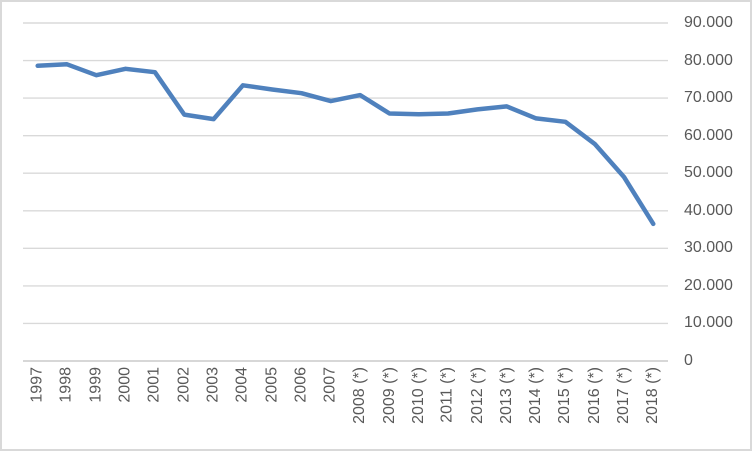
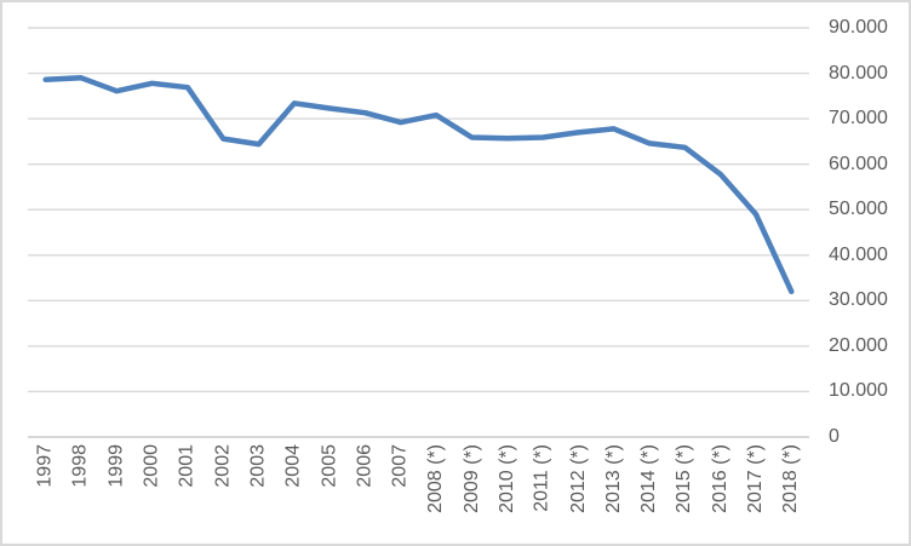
2018 (*): 36000 -> 32000
